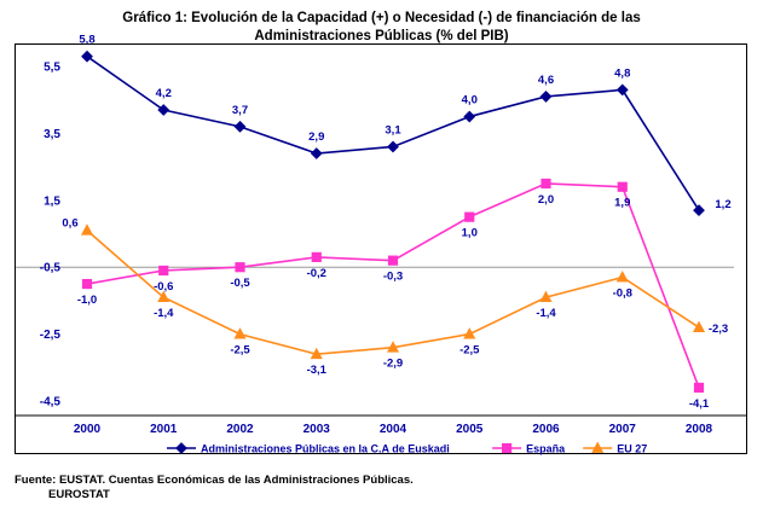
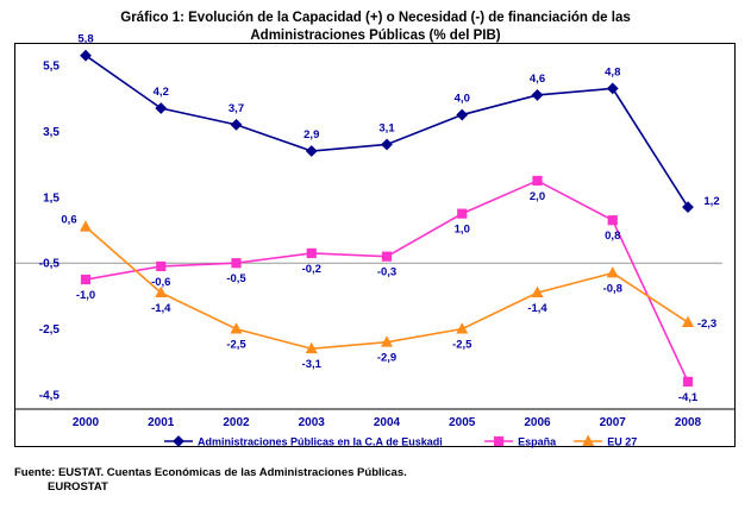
España/2007: 1,9 -> 0,8
